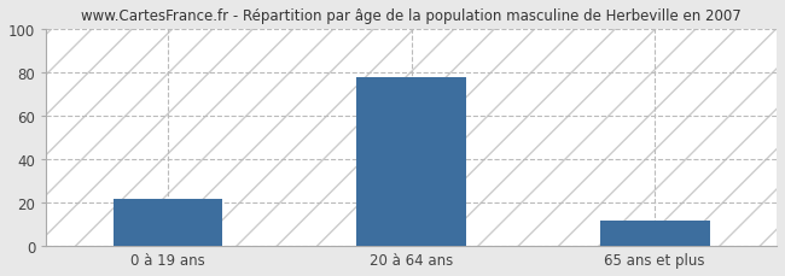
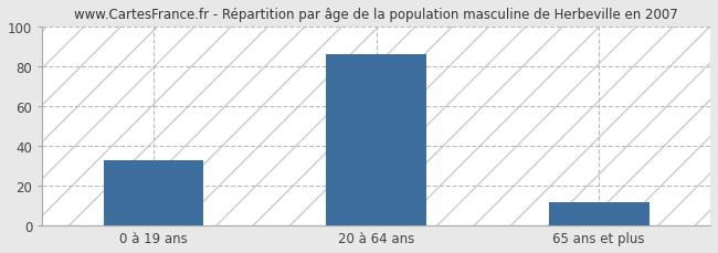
0 à 19 ans: 22 -> 33
20 à 64 ans: 78 -> 86
